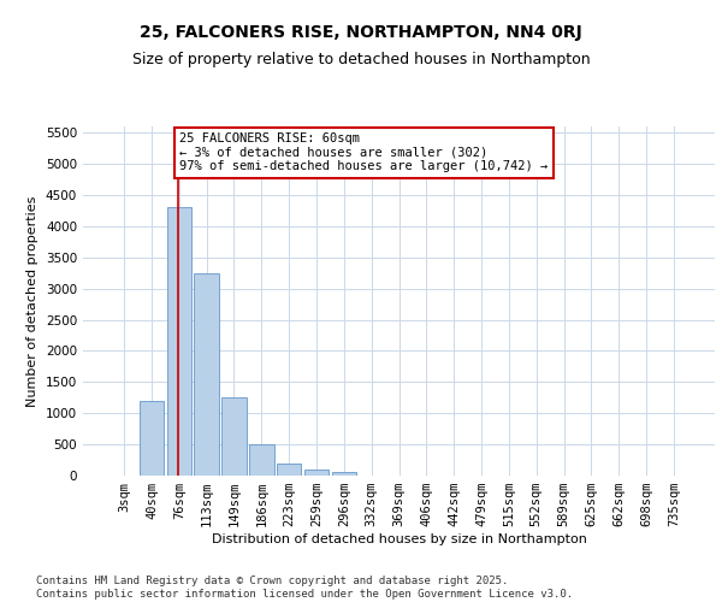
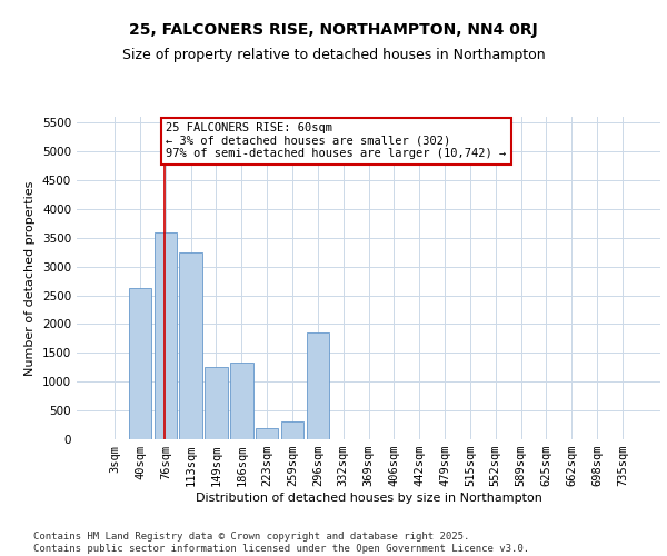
40sqm: 1200 -> 2620
76sqm: 4300 -> 3600
186sqm: 500 -> 1340
259sqm: 100 -> 300
296sqm: 60 -> 1860
